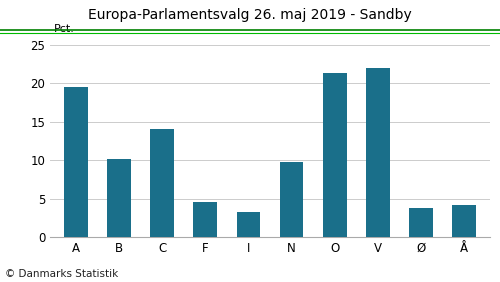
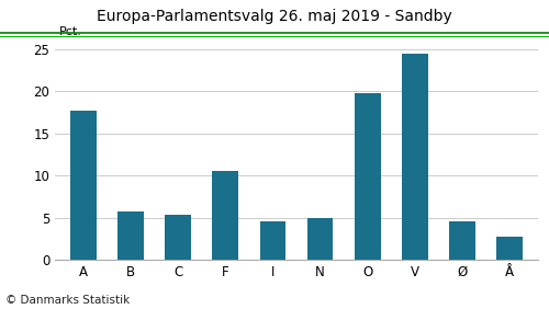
A: 19.6 -> 17.7
B: 10.2 -> 5.7
C: 14.0 -> 5.3
F: 4.6 -> 10.5
I: 3.2 -> 4.6
N: 9.8 -> 5.0
O: 21.4 -> 19.8
V: 22.0 -> 24.5
Ø: 3.8 -> 4.6
Å: 4.2 -> 2.7
